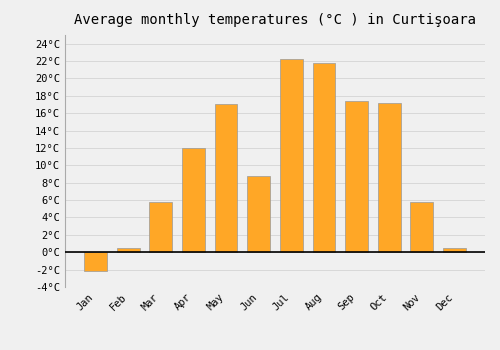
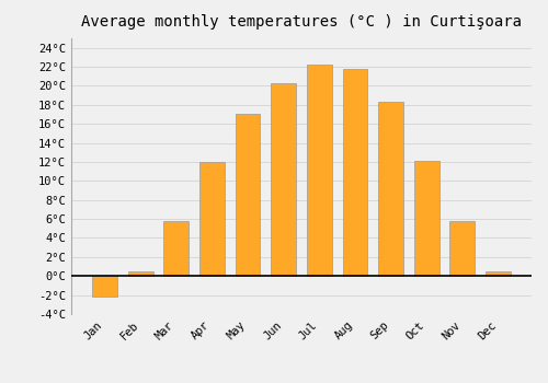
Jun: 8.8°C -> 20.3°C
Sep: 17.4°C -> 18.3°C
Oct: 17.2°C -> 12.1°C
